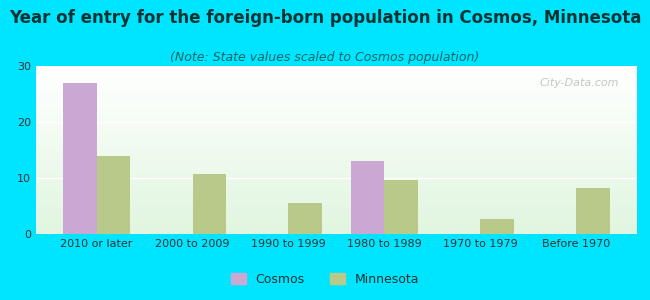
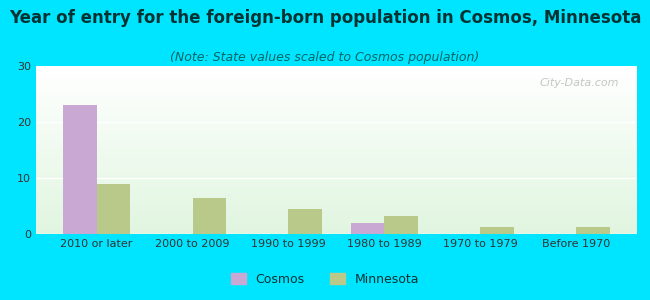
Cosmos/2010 or later: 27 -> 23
Minnesota/2010 or later: 14.0 -> 9.0
Minnesota/2000 to 2009: 10.8 -> 6.5
Minnesota/1990 to 1999: 5.6 -> 4.5
Cosmos/1980 to 1989: 13 -> 2
Minnesota/1980 to 1989: 9.6 -> 3.2
Minnesota/1970 to 1979: 2.6 -> 1.3
Minnesota/Before 1970: 8.2 -> 1.3
